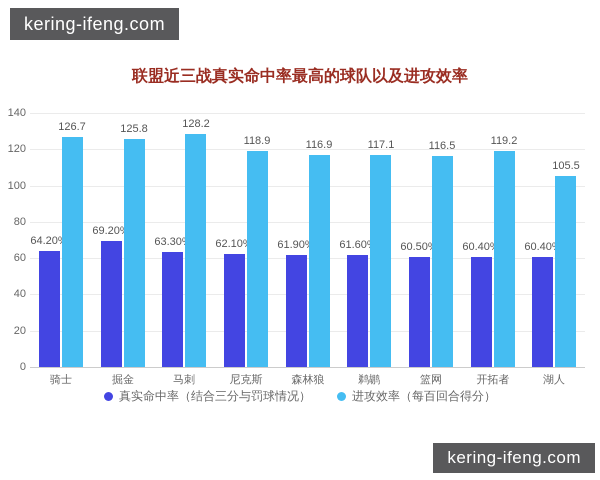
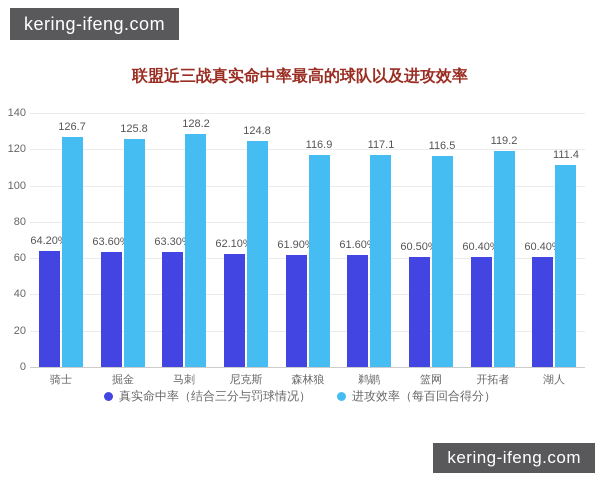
真实命中率（结合三分与罚球情况）/掘金: 69.20% -> 63.60%
进攻效率（每百回合得分）/尼克斯: 118.9 -> 124.8
进攻效率（每百回合得分）/湖人: 105.5 -> 111.4
